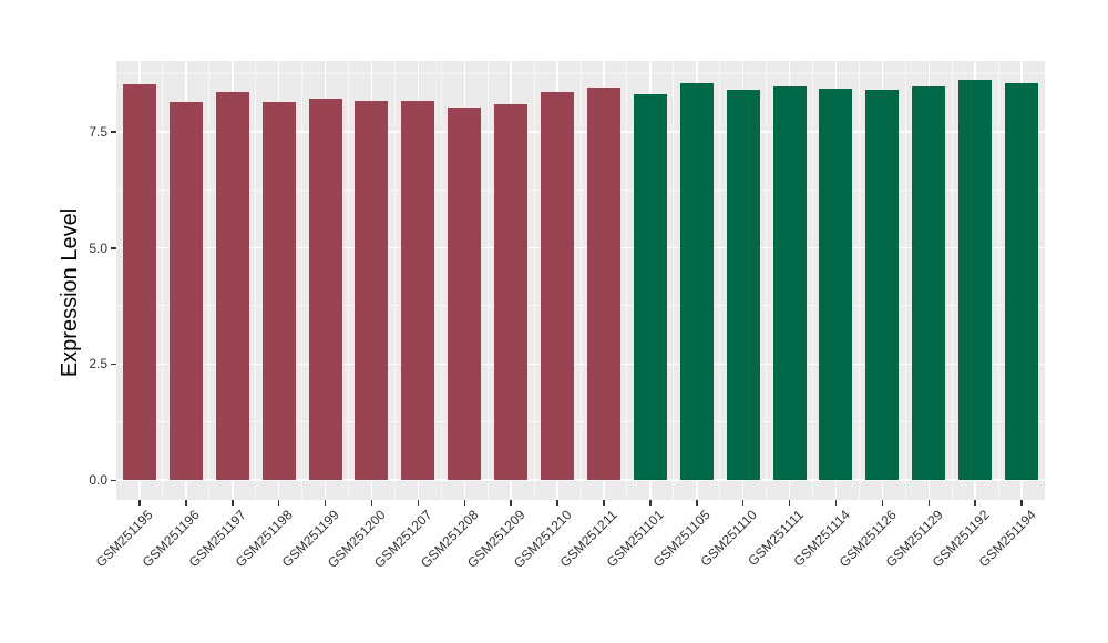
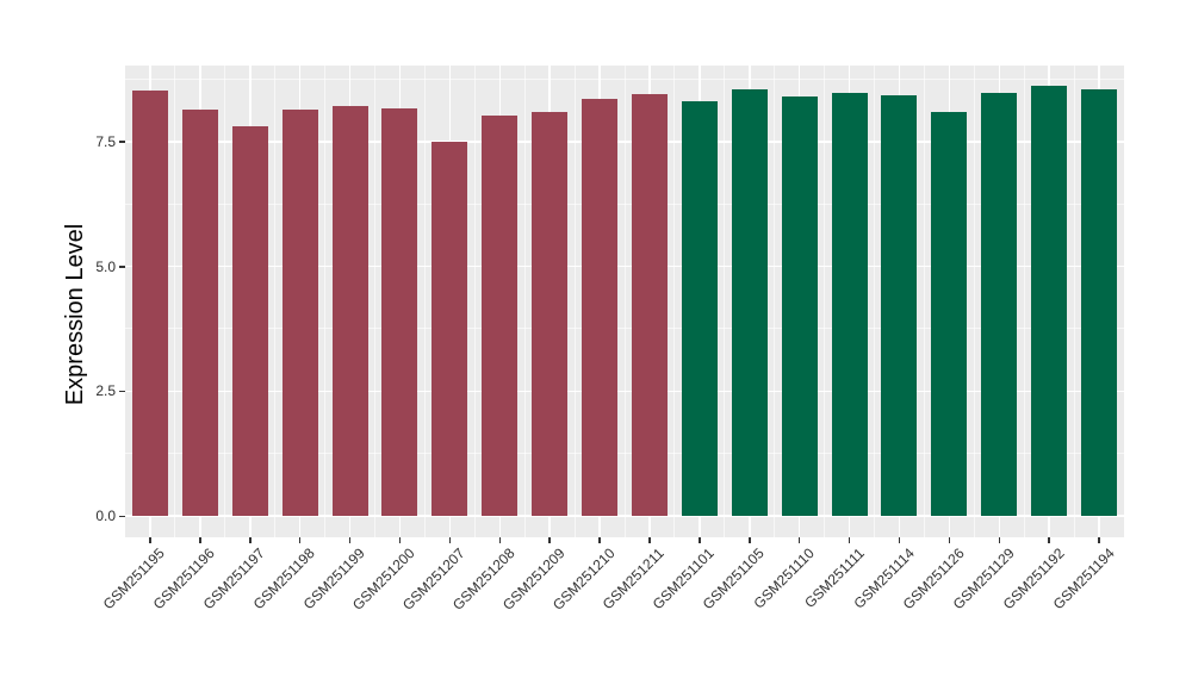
GSM251197: 8.4 -> 7.8
GSM251207: 8.2 -> 7.5
GSM251126: 8.4 -> 8.1
